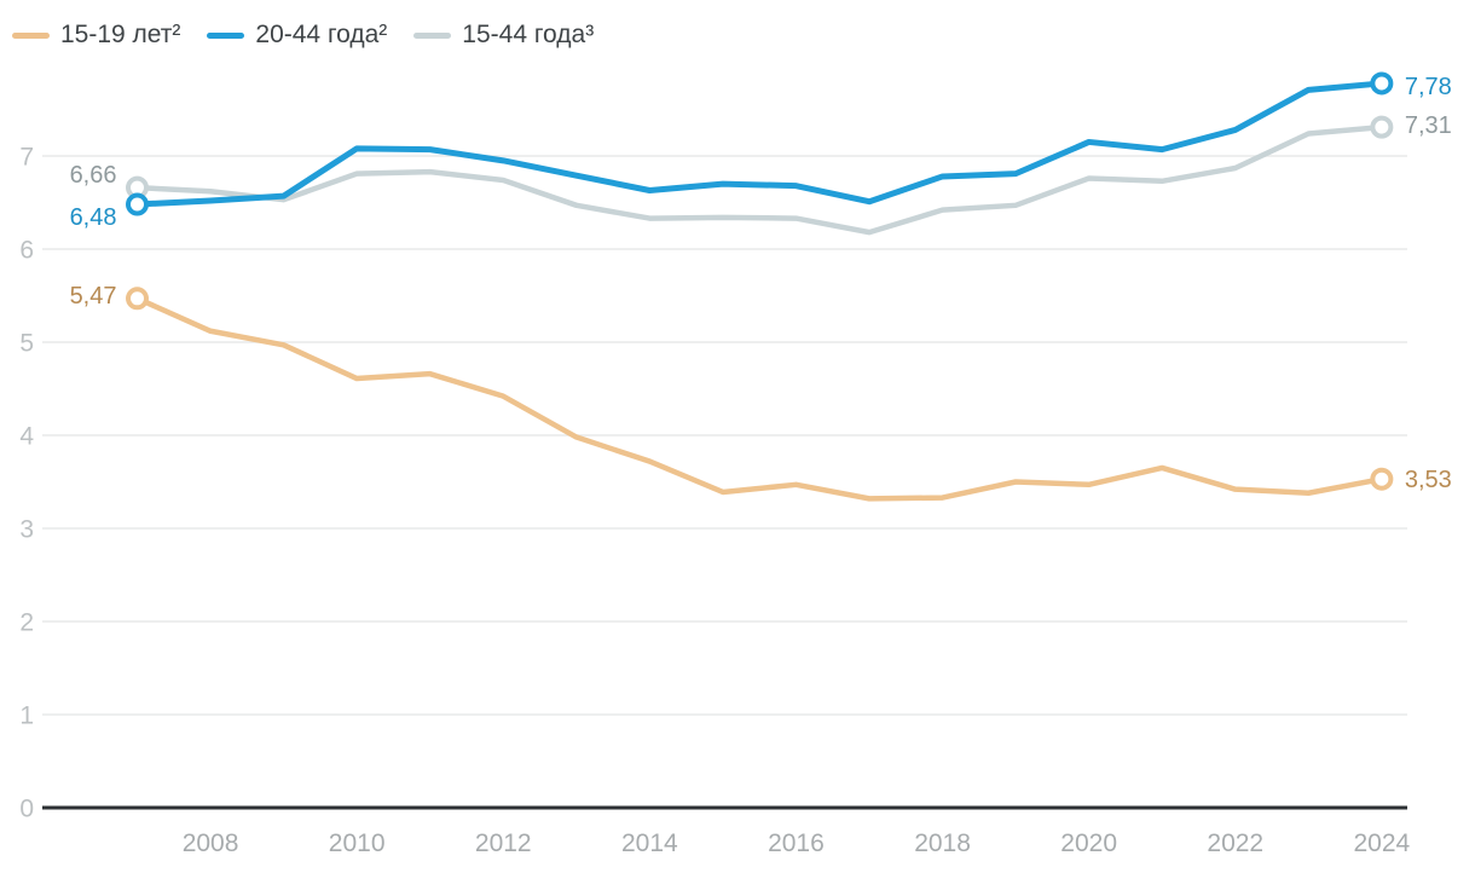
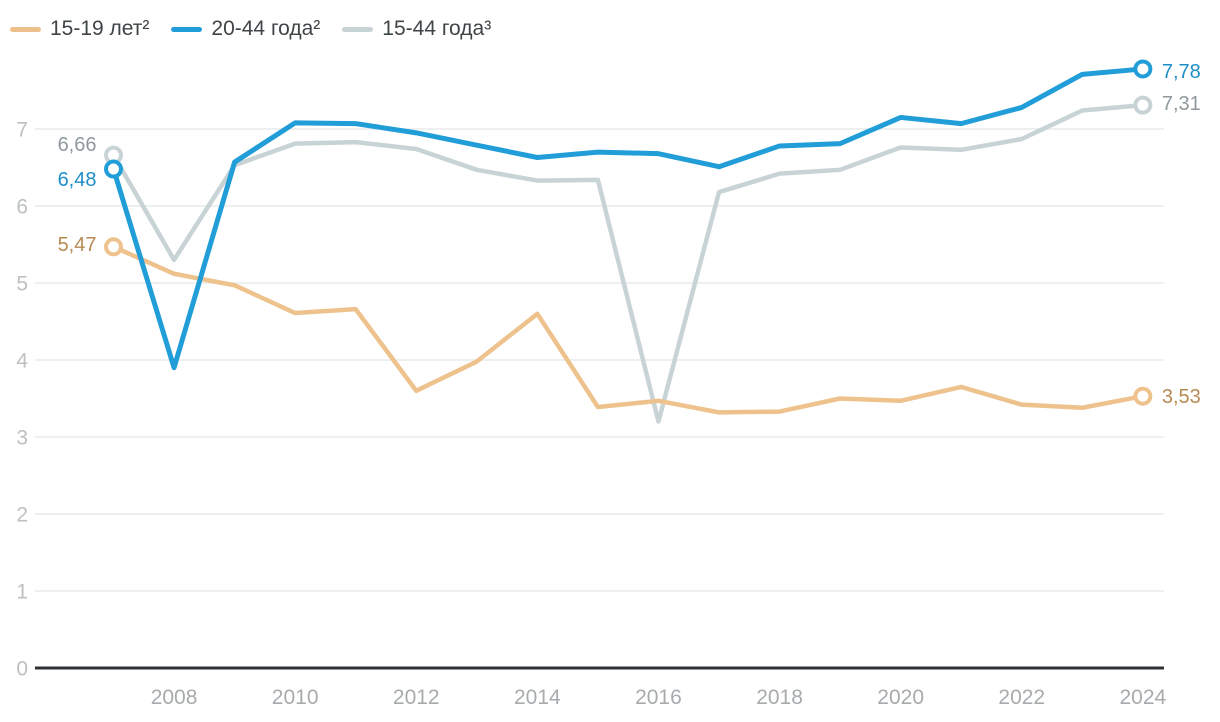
20-44 года²/2008: 6.5 -> 3.9
15-44 года³/2008: 6.6 -> 5.3
15-19 лет²/2012: 4.4 -> 3.6
15-19 лет²/2014: 3.7 -> 4.6
15-44 года³/2016: 6.3 -> 3.2
